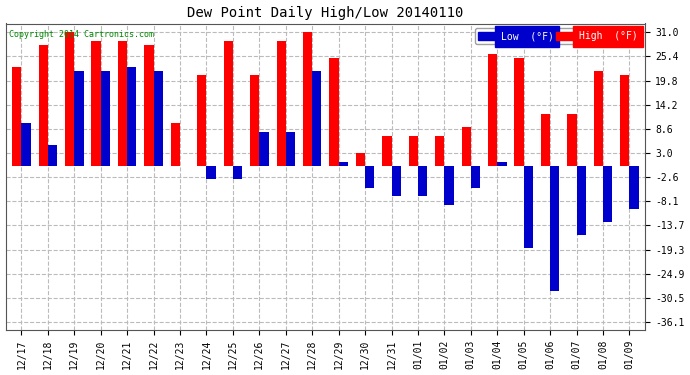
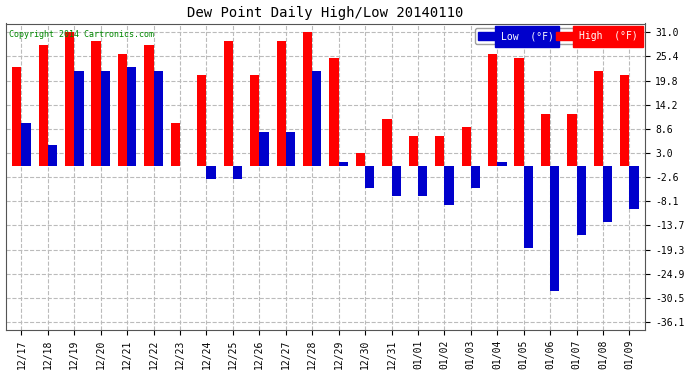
High (°F)/12/21: 29 -> 26
High (°F)/12/31: 7 -> 11
